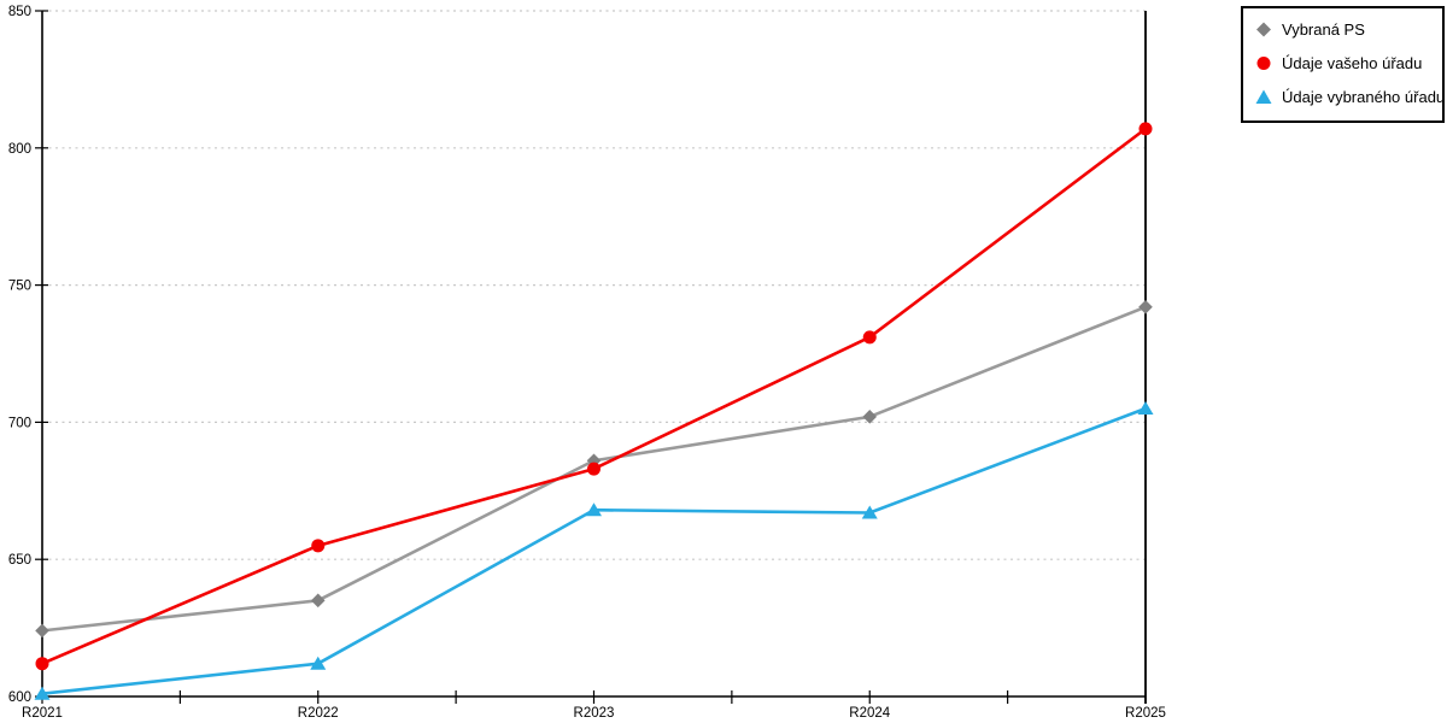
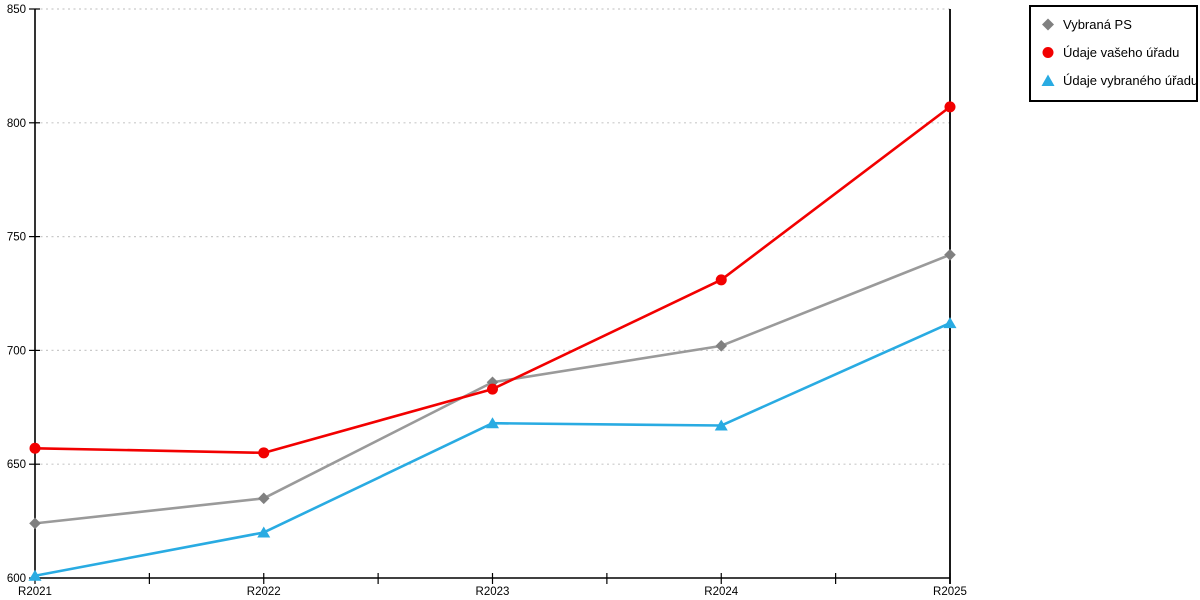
Údaje vašeho úřadu/R2021: 612 -> 657
Údaje vybraného úřadu/R2022: 612 -> 620
Údaje vybraného úřadu/R2025: 705 -> 712
